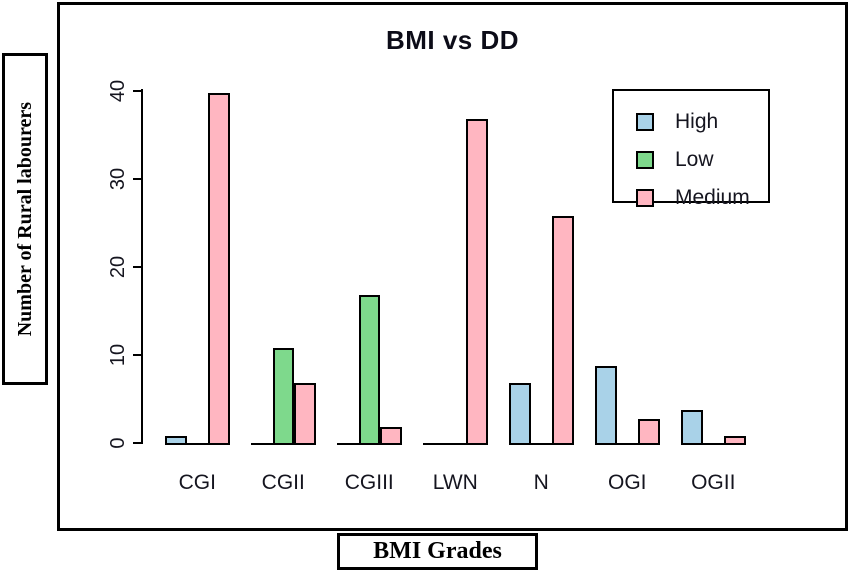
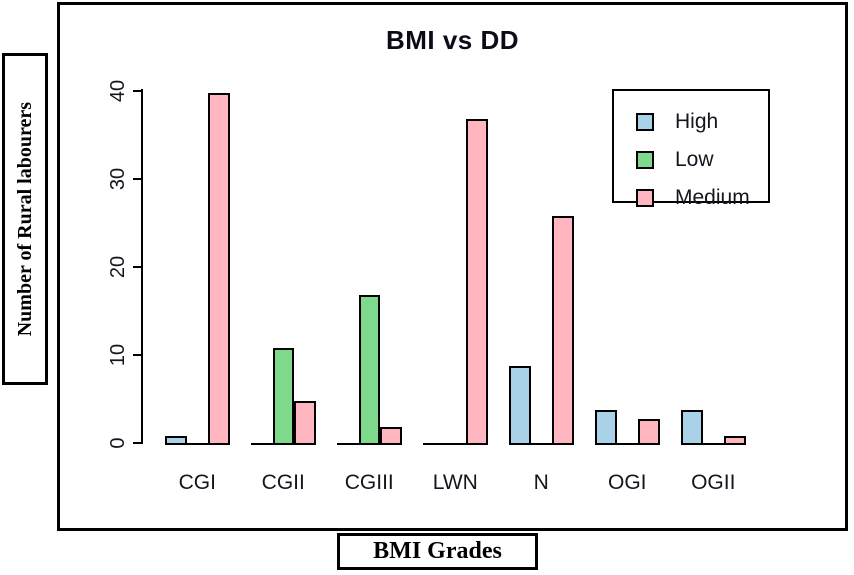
Medium/CGII: 7 -> 5
High/N: 7 -> 9
High/OGI: 9 -> 4
